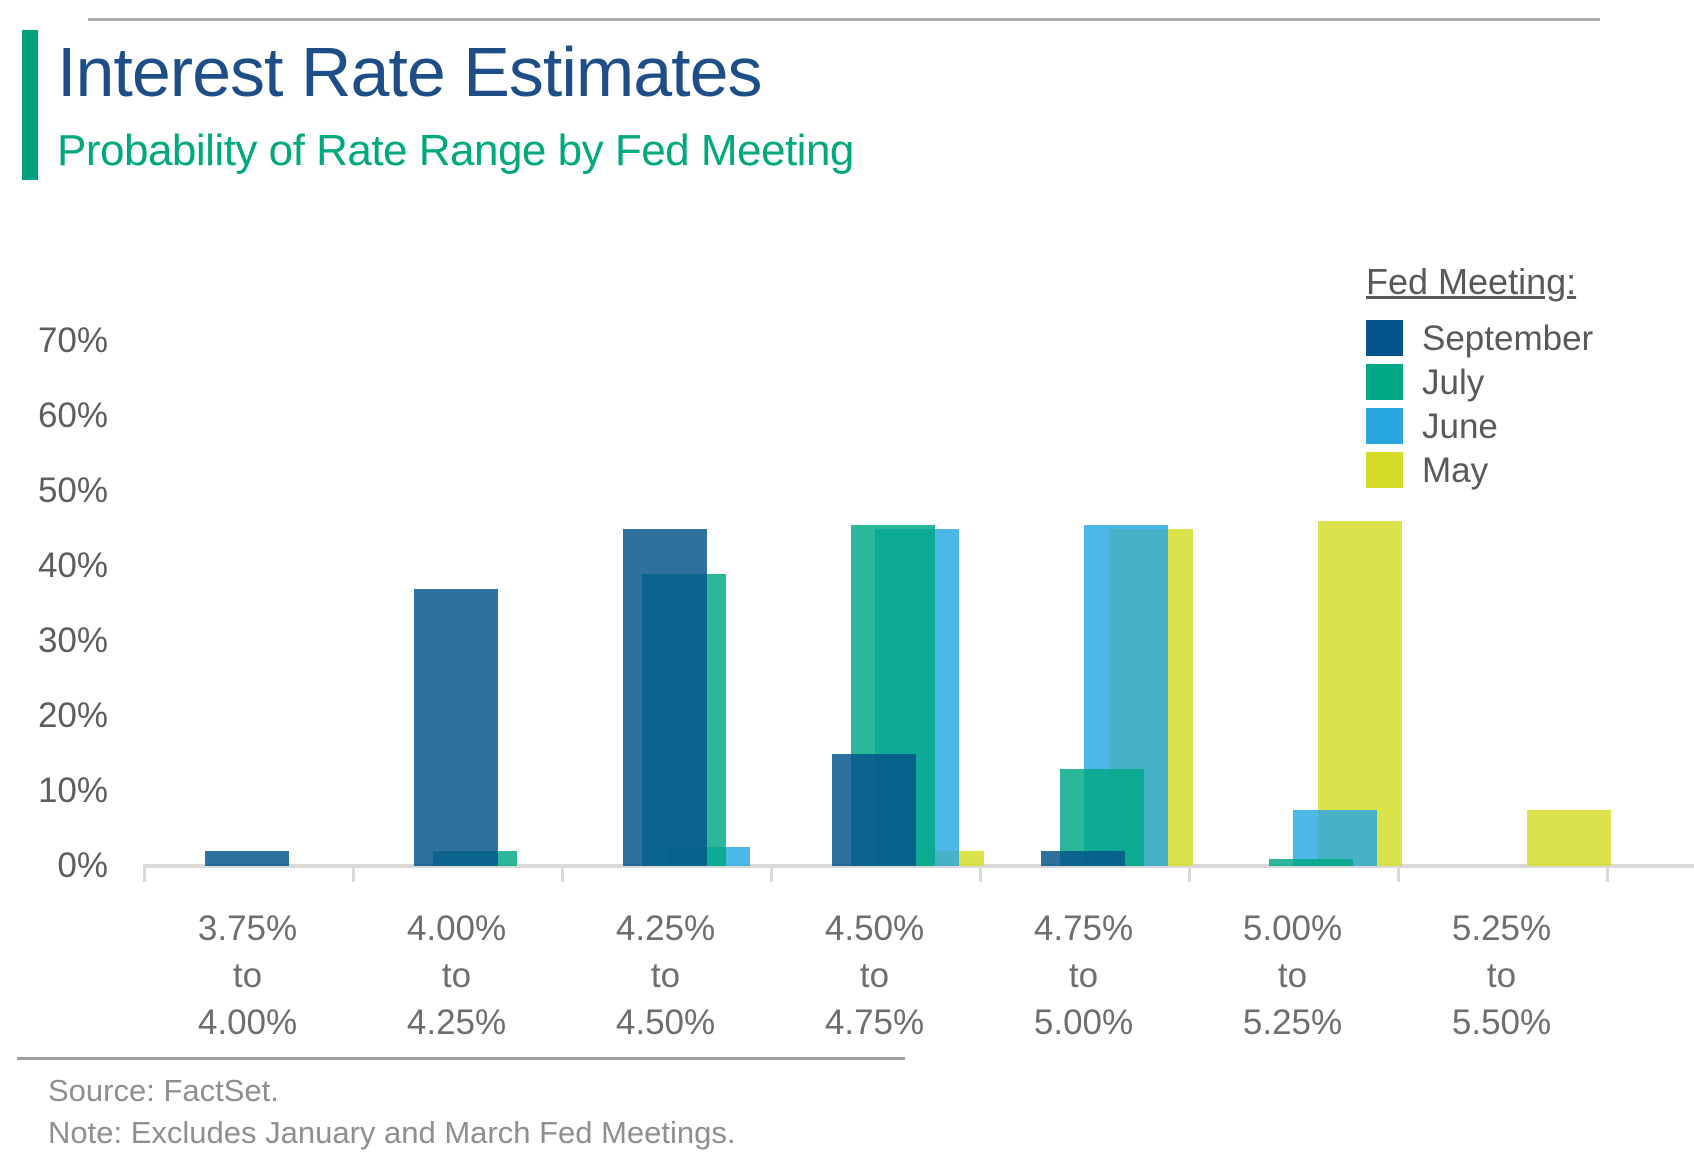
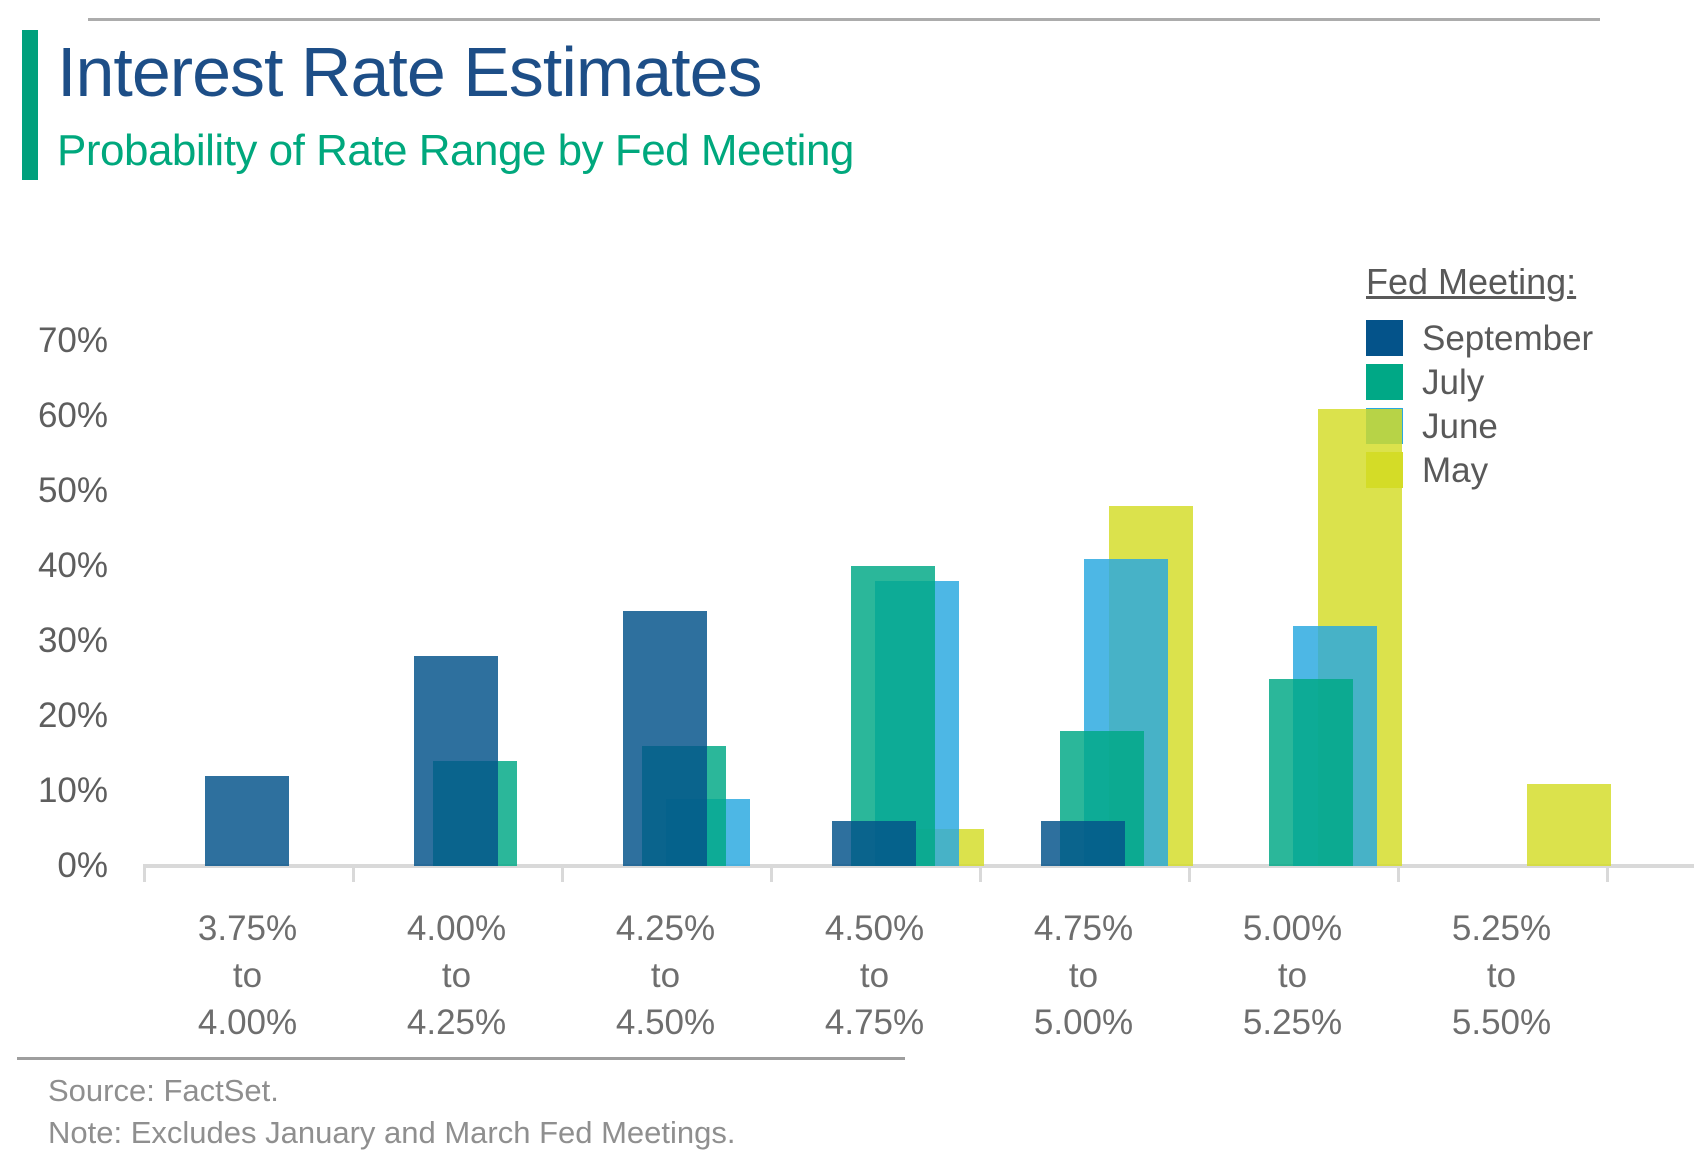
September/3.75% to 4.00%: 2% -> 12%
September/4.00% to 4.25%: 37% -> 28%
July/4.00% to 4.25%: 2% -> 14%
September/4.25% to 4.50%: 45% -> 34%
July/4.25% to 4.50%: 39% -> 16%
June/4.25% to 4.50%: 2% -> 9%
September/4.50% to 4.75%: 15% -> 6%
July/4.50% to 4.75%: 46% -> 40%
June/4.50% to 4.75%: 45% -> 38%
May/4.50% to 4.75%: 2% -> 5%
September/4.75% to 5.00%: 2% -> 6%
July/4.75% to 5.00%: 13% -> 18%
June/4.75% to 5.00%: 46% -> 41%
May/4.75% to 5.00%: 45% -> 48%
July/5.00% to 5.25%: 1% -> 25%
June/5.00% to 5.25%: 8% -> 32%
May/5.00% to 5.25%: 46% -> 61%
May/5.25% to 5.50%: 8% -> 11%
